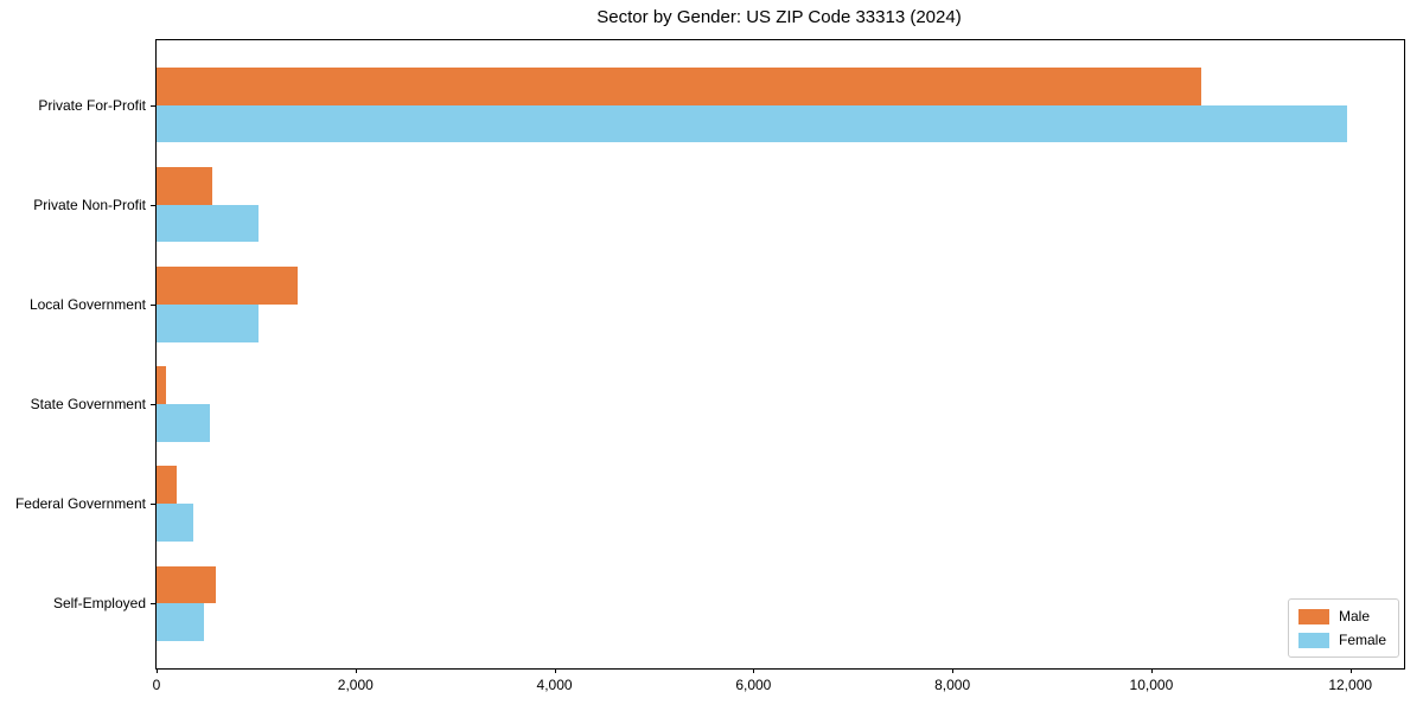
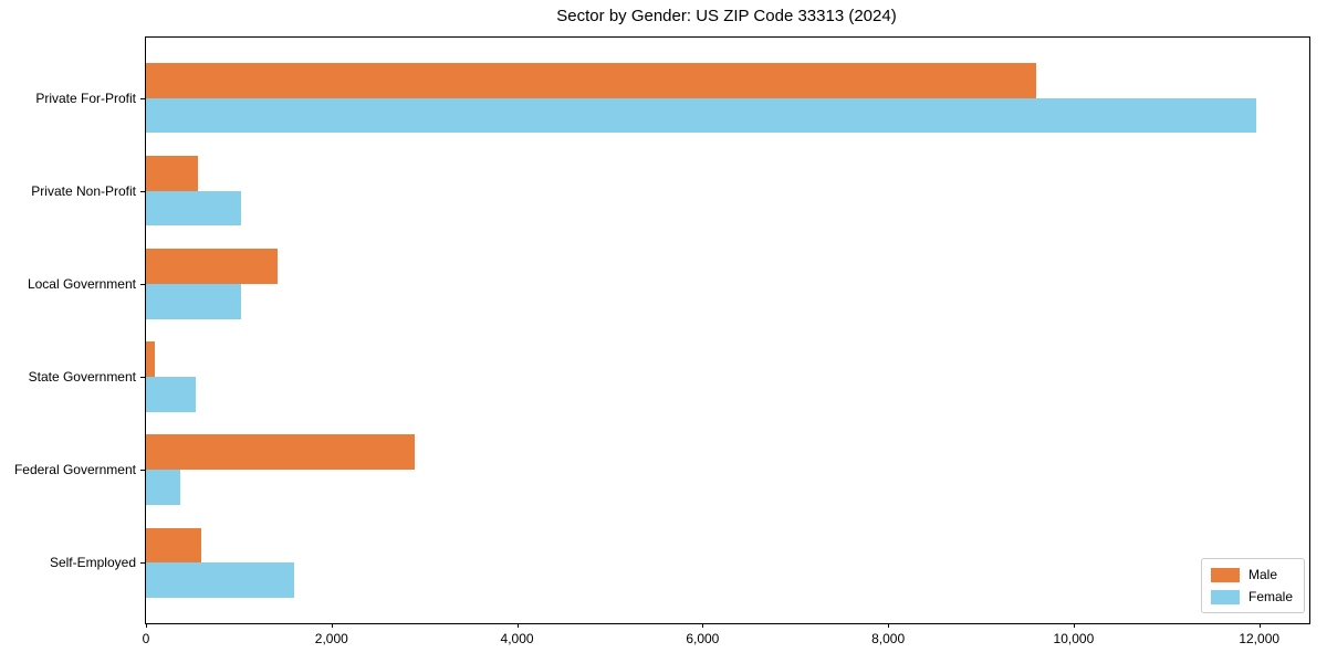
Male/Private For-Profit: 10500 -> 9600
Male/Federal Government: 200 -> 2900
Female/Self-Employed: 500 -> 1600
